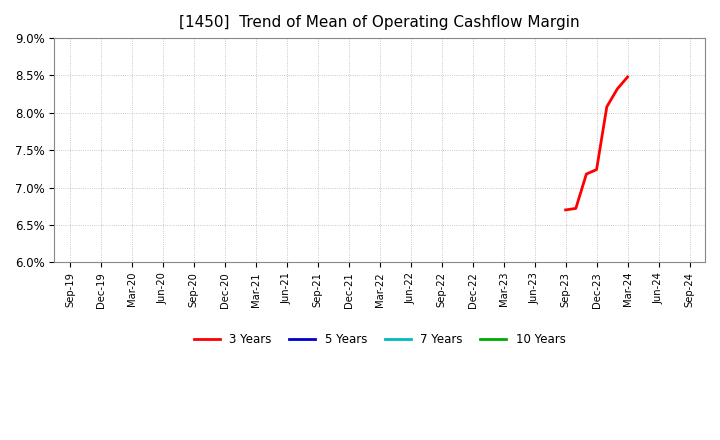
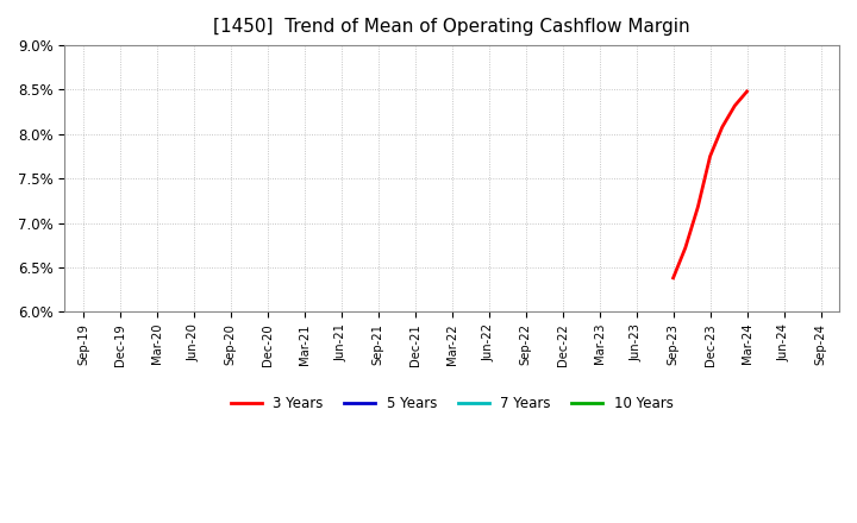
Sep-23: 6.70% -> 6.38%
Dec-23: 7.24% -> 7.75%
